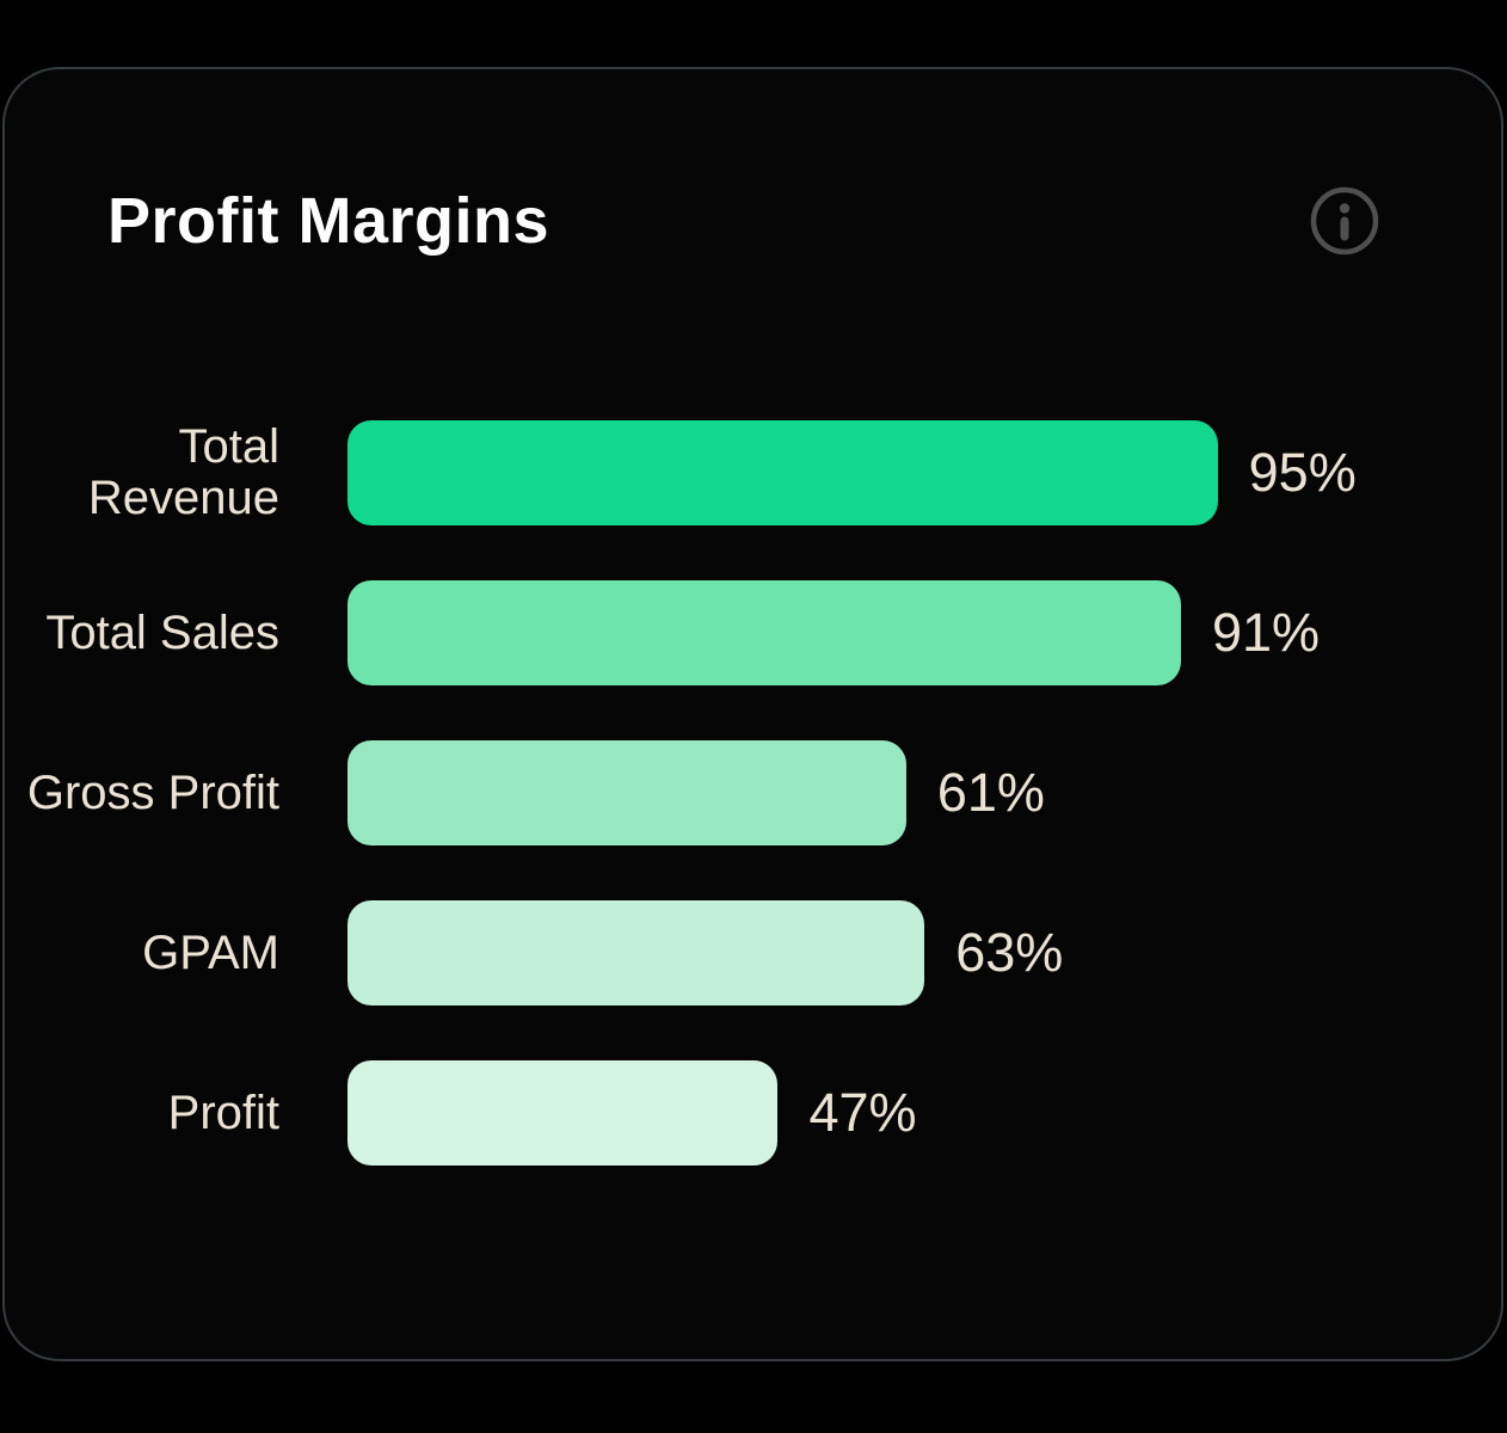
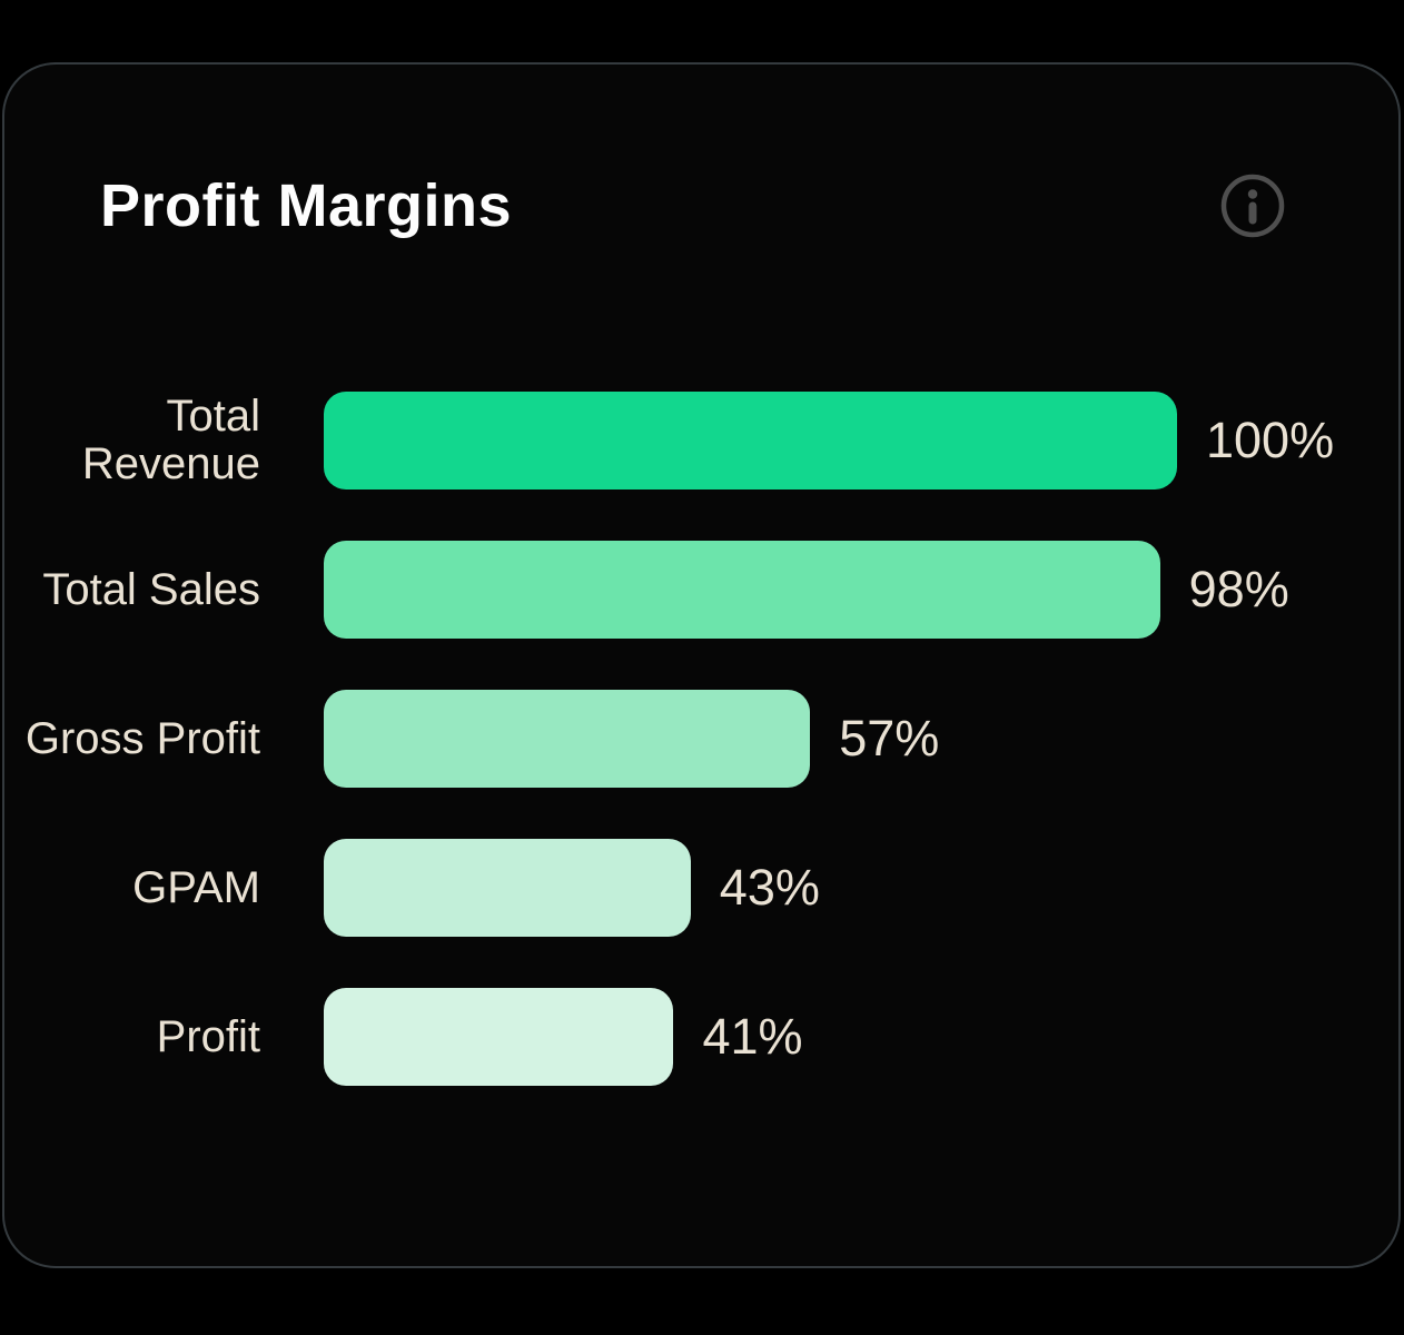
Total Revenue: 95% -> 100%
Total Sales: 91% -> 98%
Gross Profit: 61% -> 57%
GPAM: 63% -> 43%
Profit: 47% -> 41%
